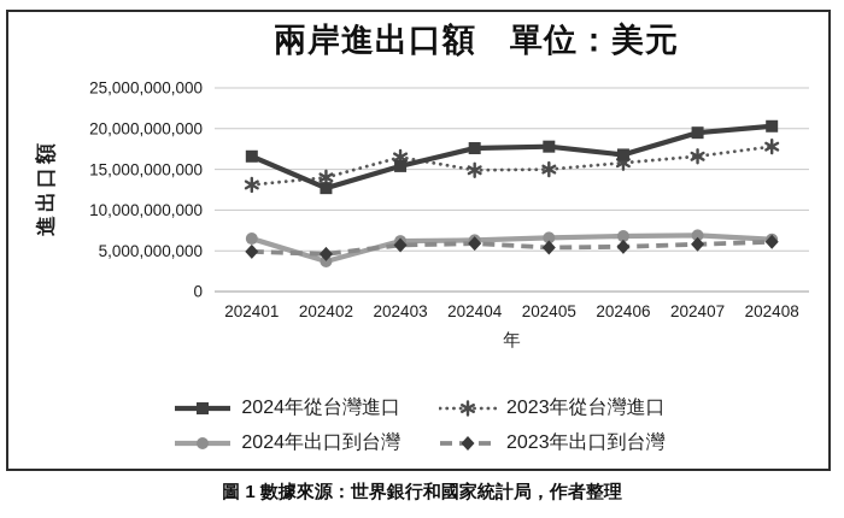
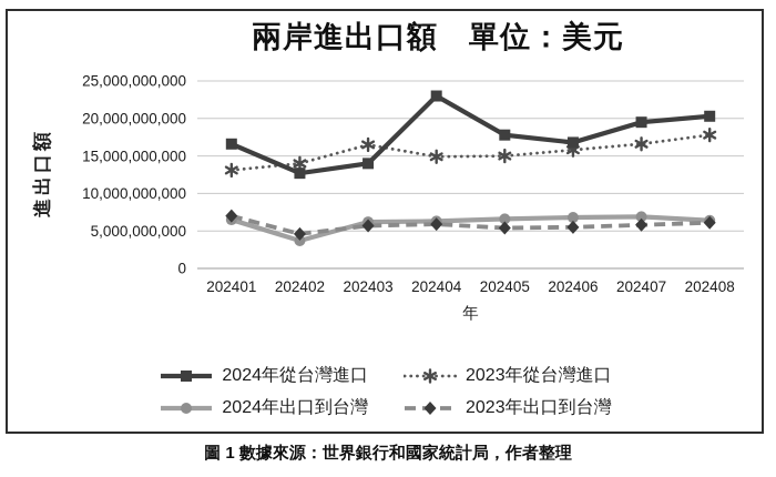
2023年出口到台灣/202401: 5000000000 -> 7000000000
2024年從台灣進口/202403: 15000000000 -> 14000000000
2024年從台灣進口/202404: 18000000000 -> 23000000000
